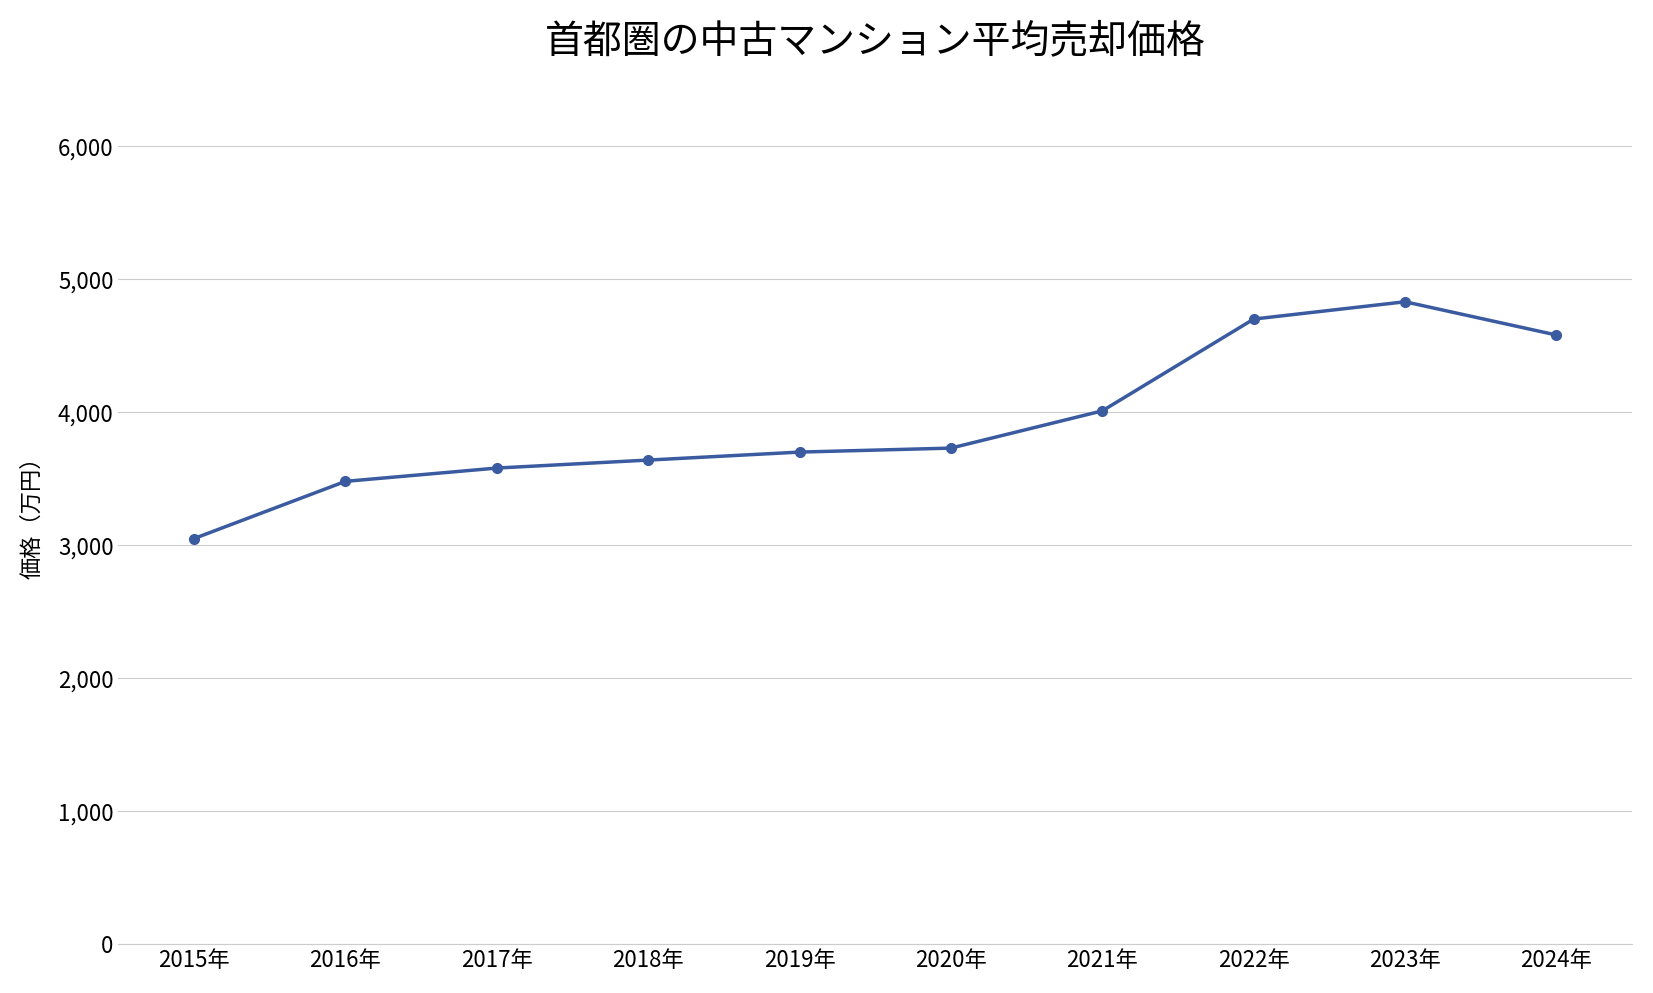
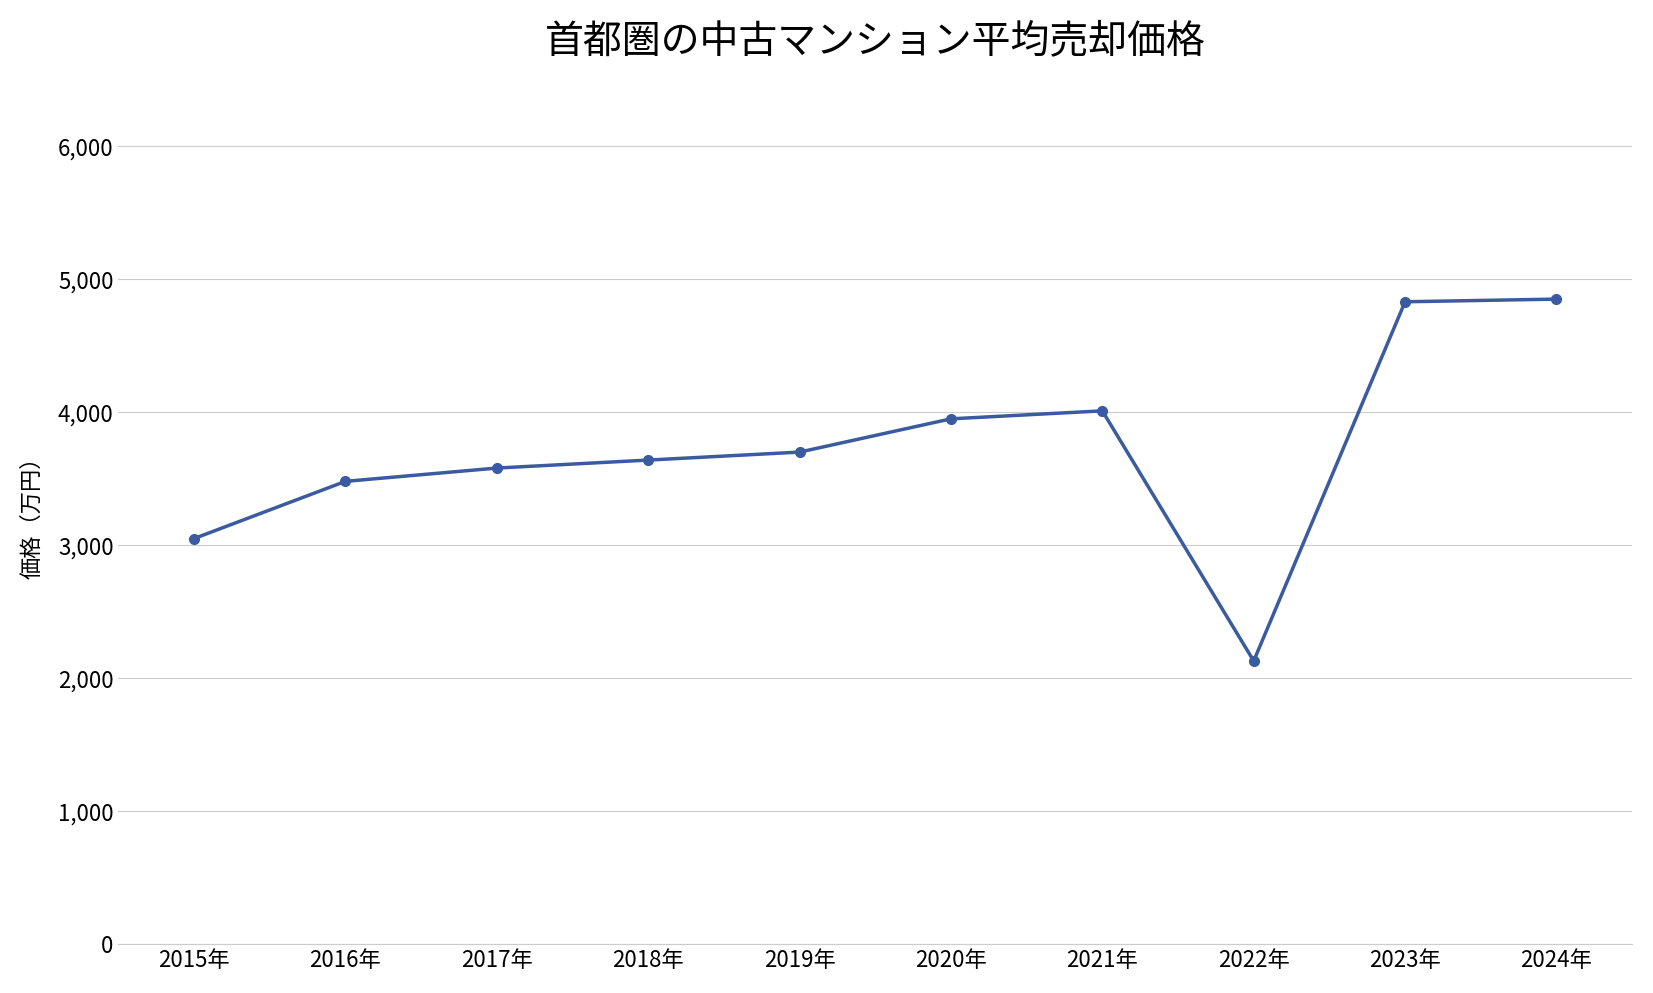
2020年: 3,730 -> 3,950
2022年: 4,700 -> 2,130
2024年: 4,580 -> 4,850
